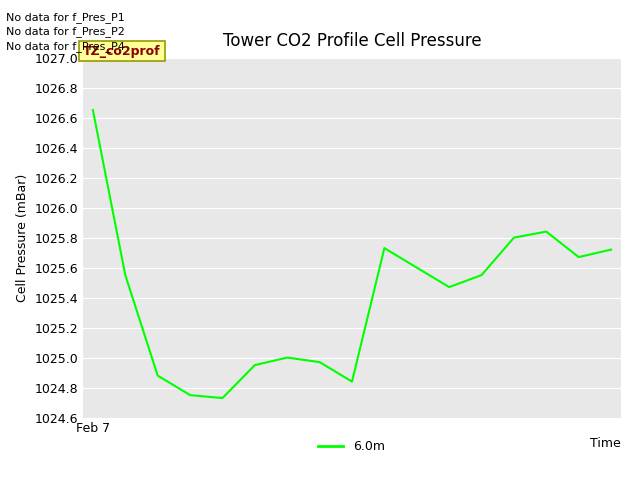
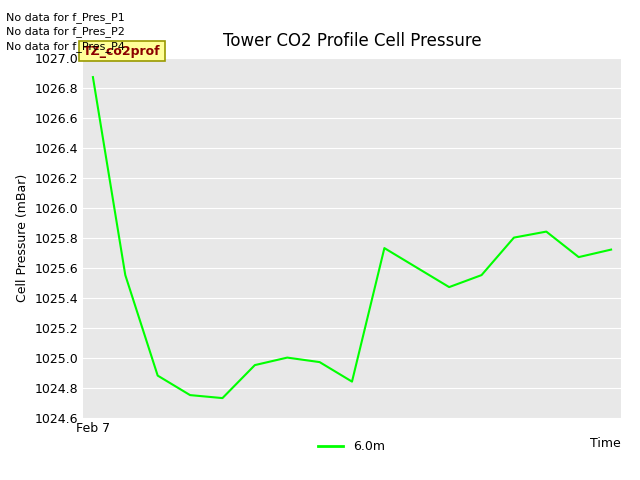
Feb 7: 1026.65 -> 1026.87
